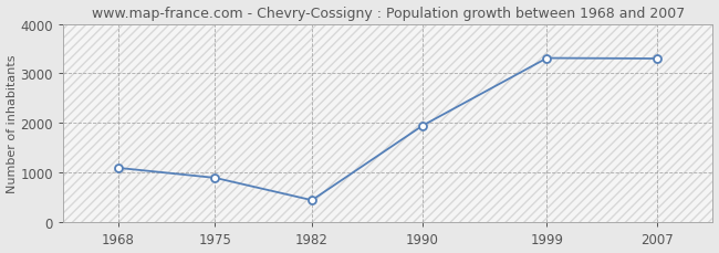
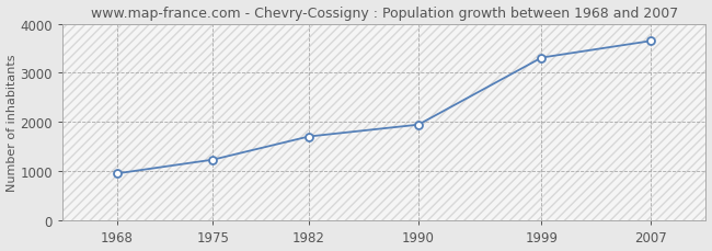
1968: 1100 -> 960
1975: 900 -> 1240
1982: 450 -> 1710
2007: 3300 -> 3650
